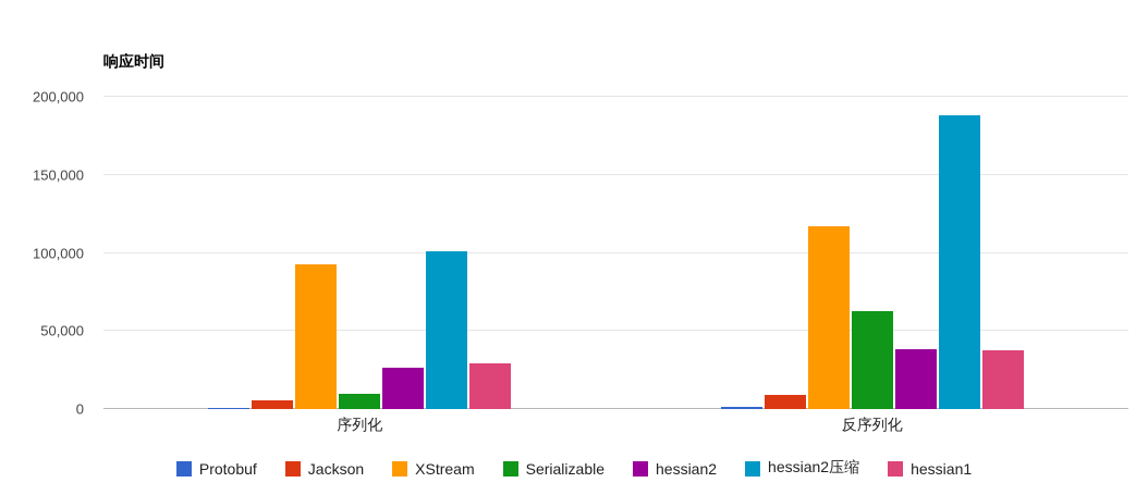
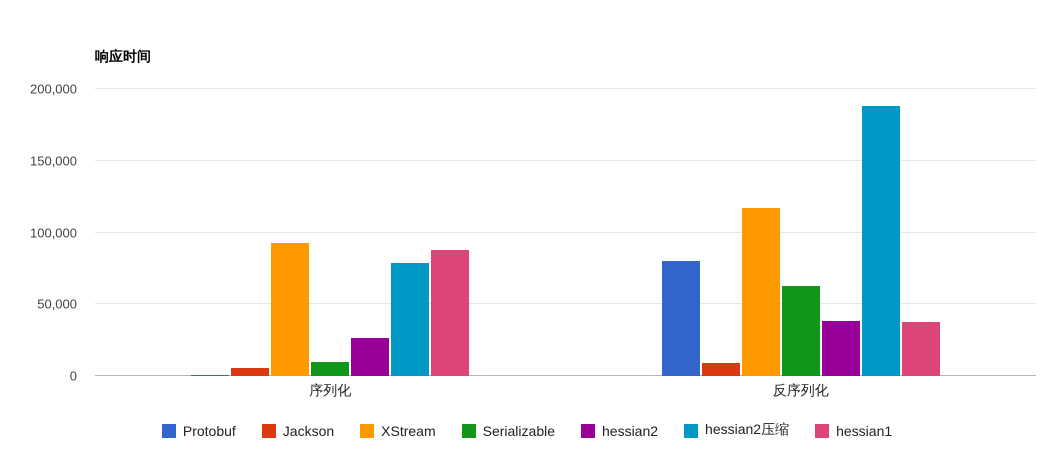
hessian2压缩/序列化: 101000 -> 79000
hessian1/序列化: 29000 -> 88000
Protobuf/反序列化: 2000 -> 80000
